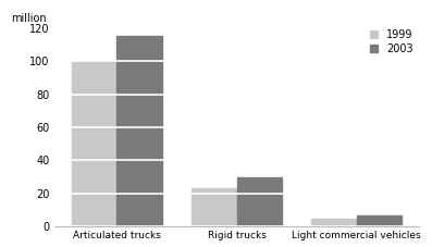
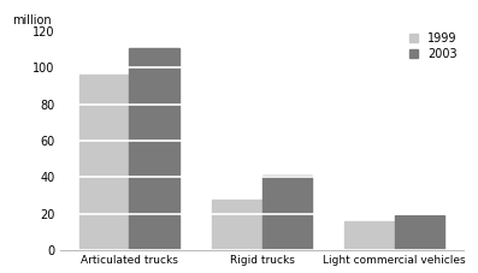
1999/Articulated trucks: 100 -> 96
2003/Articulated trucks: 115 -> 111
1999/Rigid trucks: 23 -> 28
2003/Rigid trucks: 30 -> 41
1999/Light commercial vehicles: 5 -> 16
2003/Light commercial vehicles: 7 -> 19
